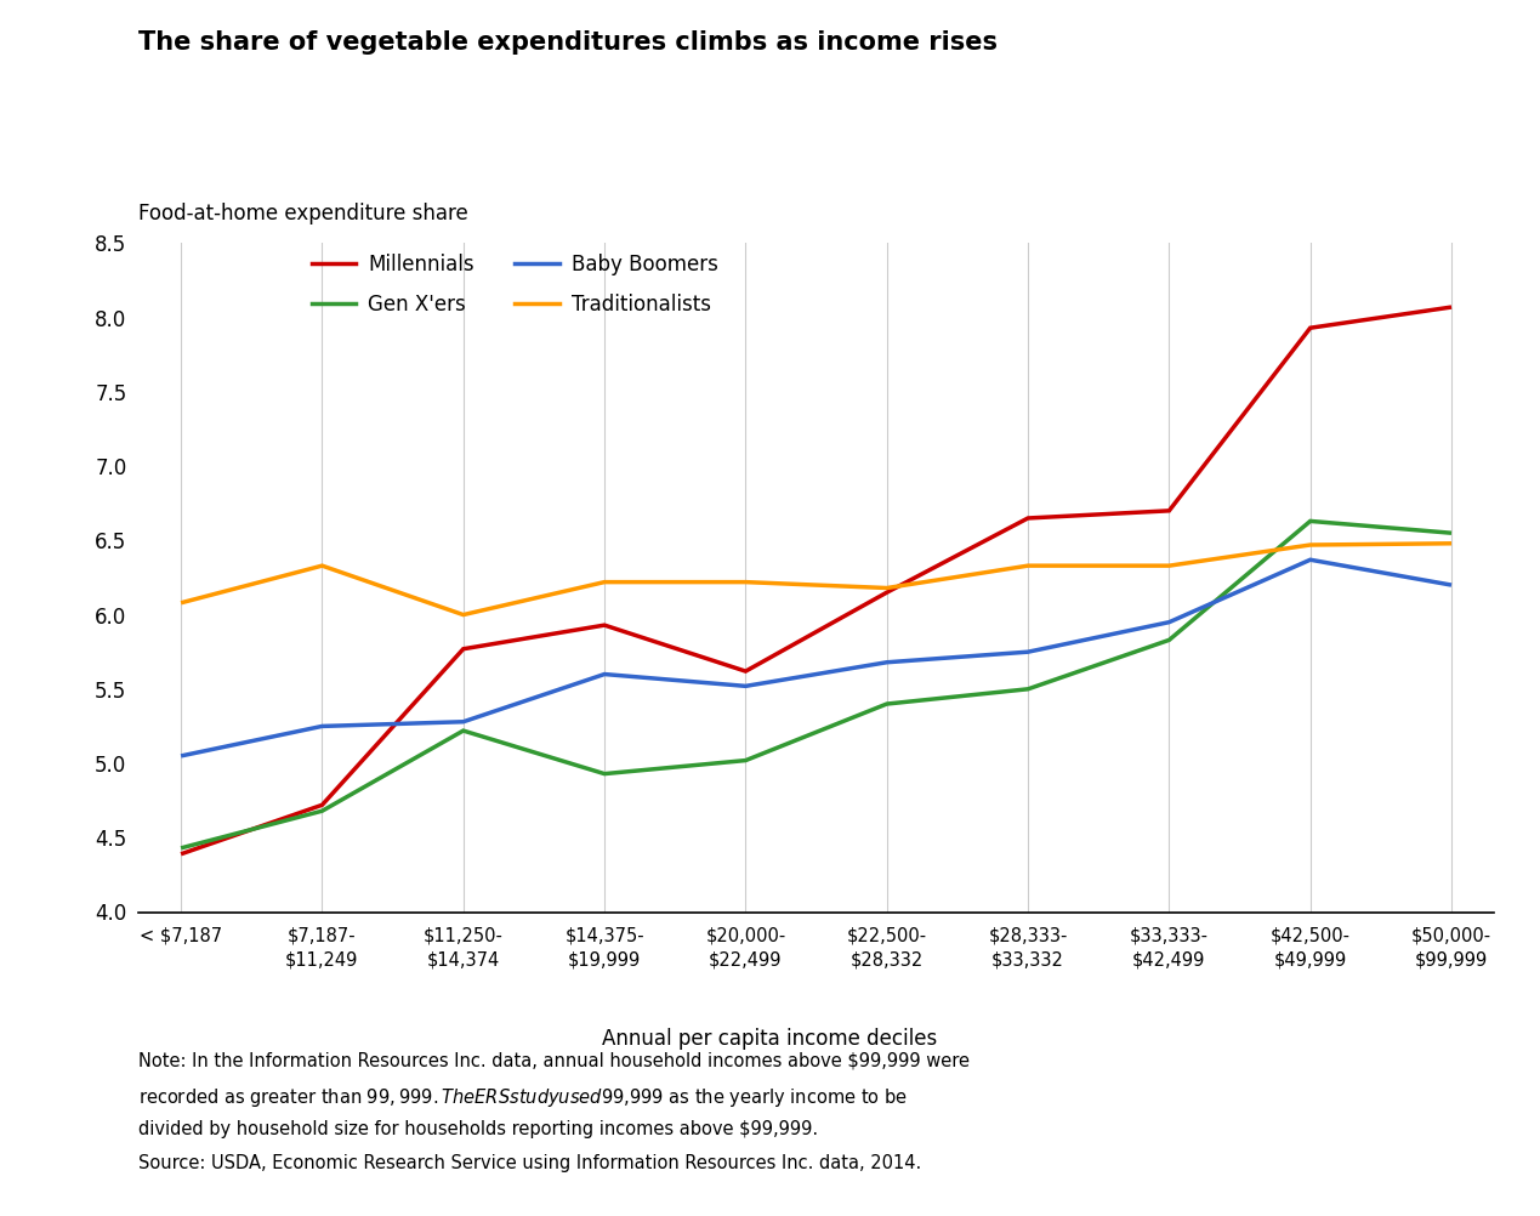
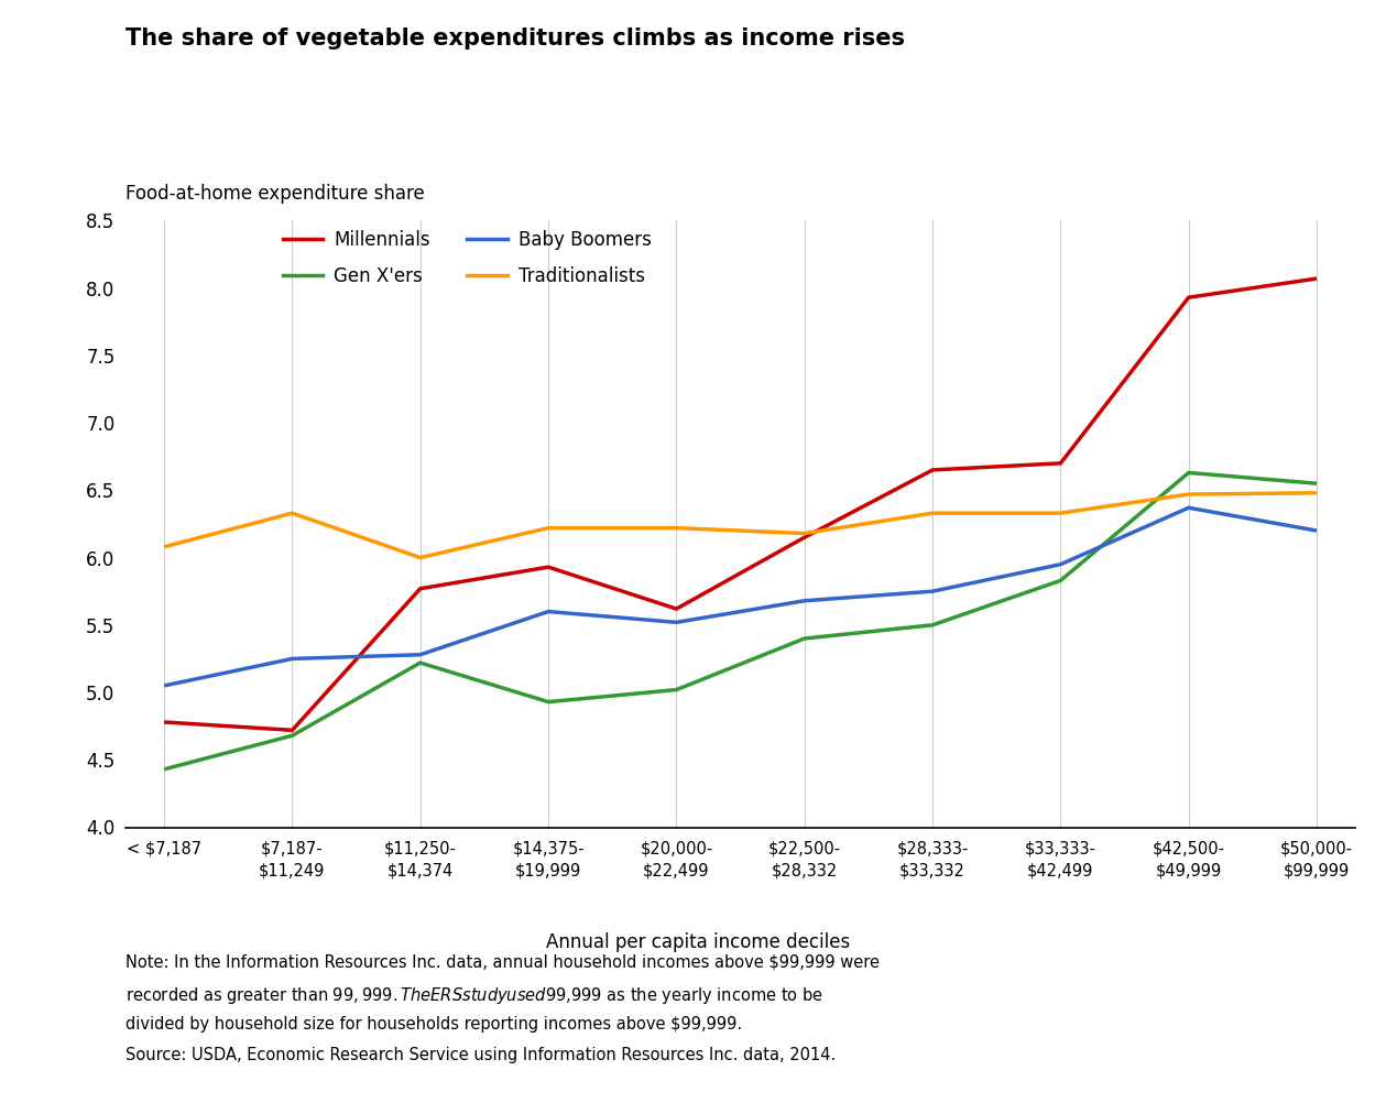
Millennials/< $7,187: 4.39 -> 4.78
